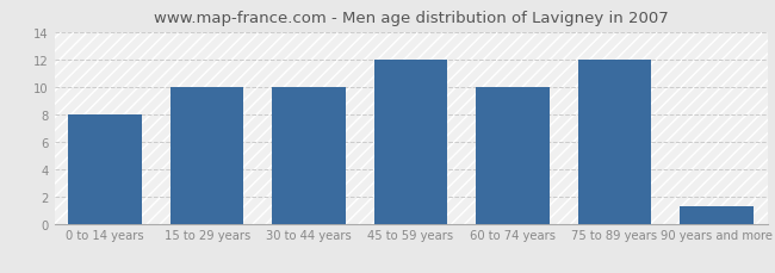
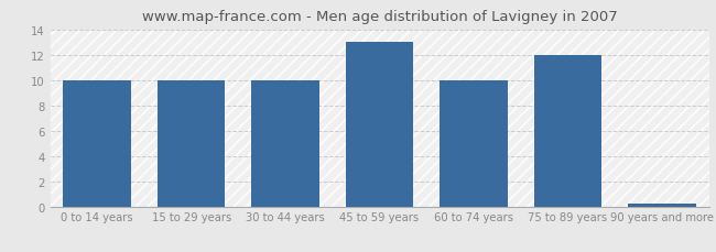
0 to 14 years: 8.0 -> 10.0
45 to 59 years: 12.0 -> 13.0
90 years and more: 1.3 -> 0.2
